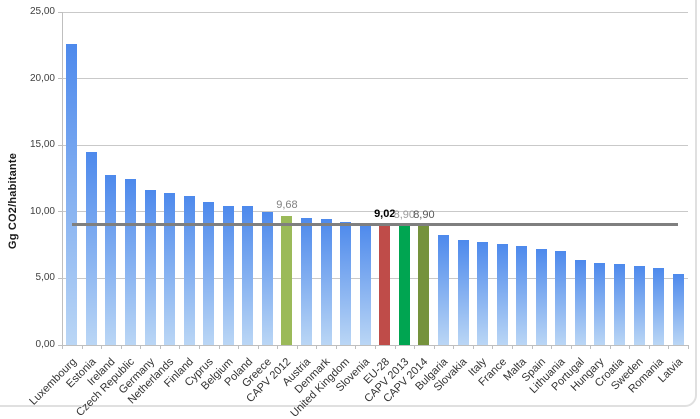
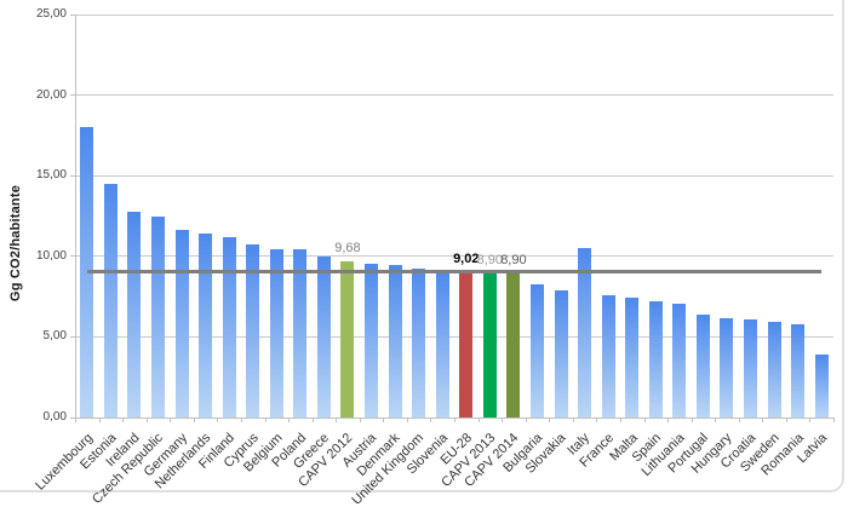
Luxembourg: 22,6 -> 18,0
Italy: 7,7 -> 10,5
Latvia: 5,3 -> 3,9
